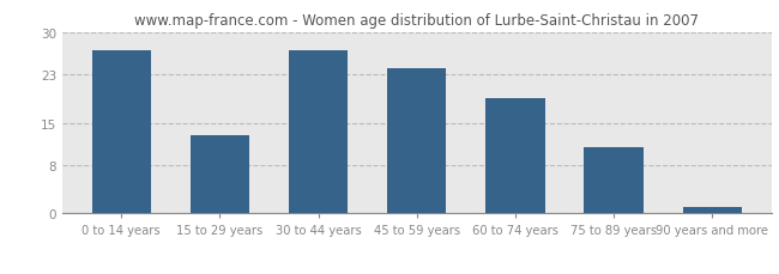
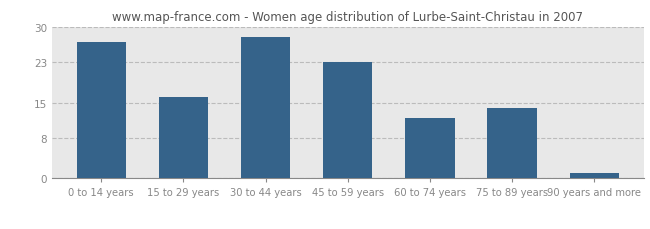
15 to 29 years: 13 -> 16
30 to 44 years: 27 -> 28
45 to 59 years: 24 -> 23
60 to 74 years: 19 -> 12
75 to 89 years: 11 -> 14
